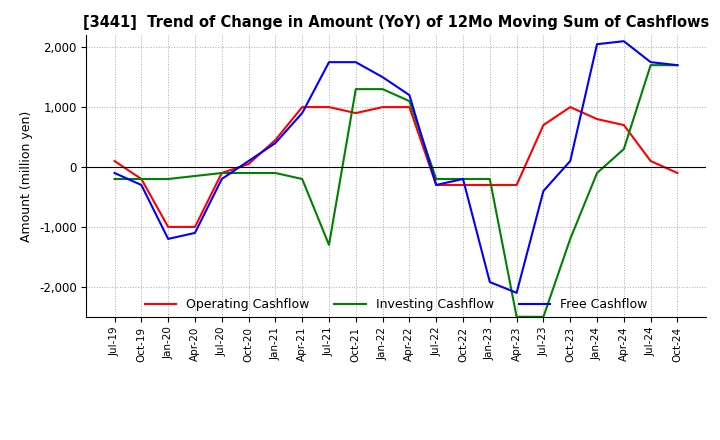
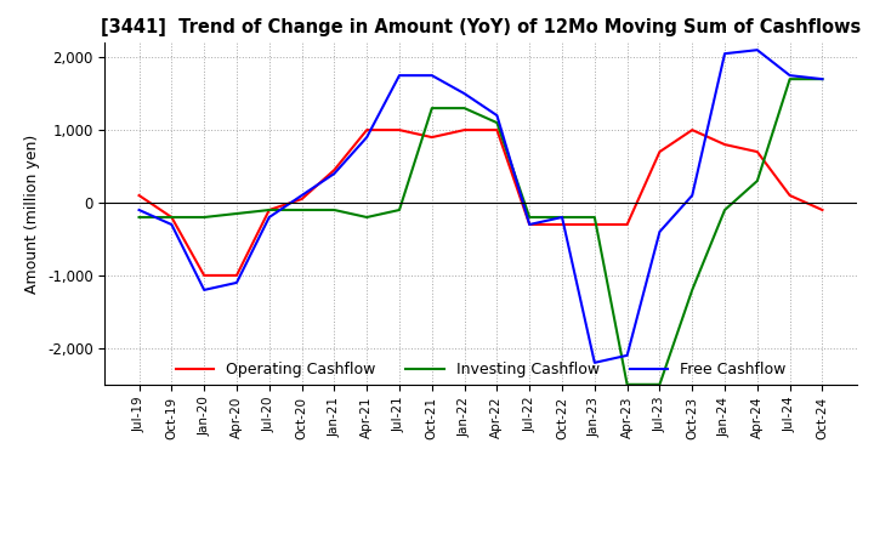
Investing Cashflow/Jul-21: -1,300 -> -100
Free Cashflow/Jan-23: -1,920 -> -2,200
